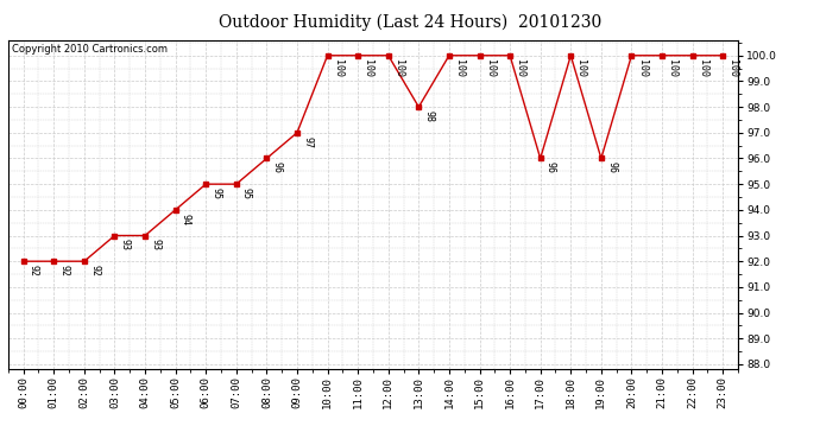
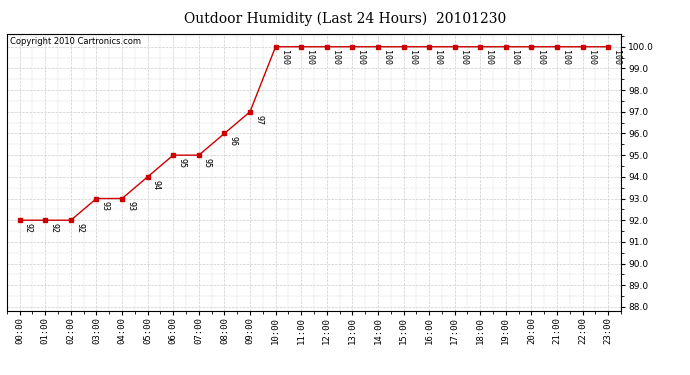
13:00: 98 -> 100
17:00: 96 -> 100
19:00: 96 -> 100
